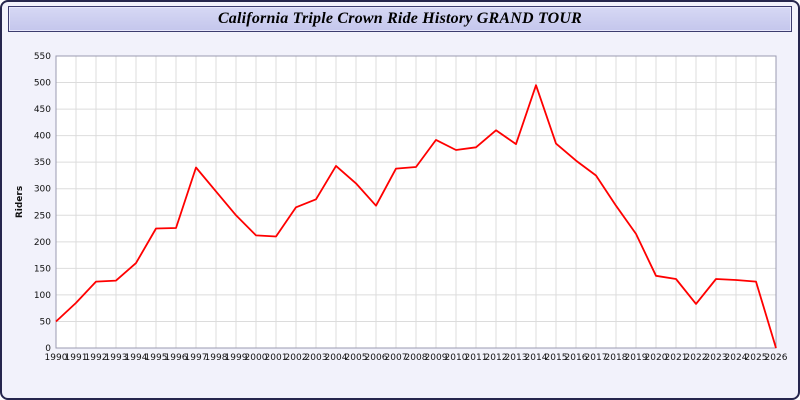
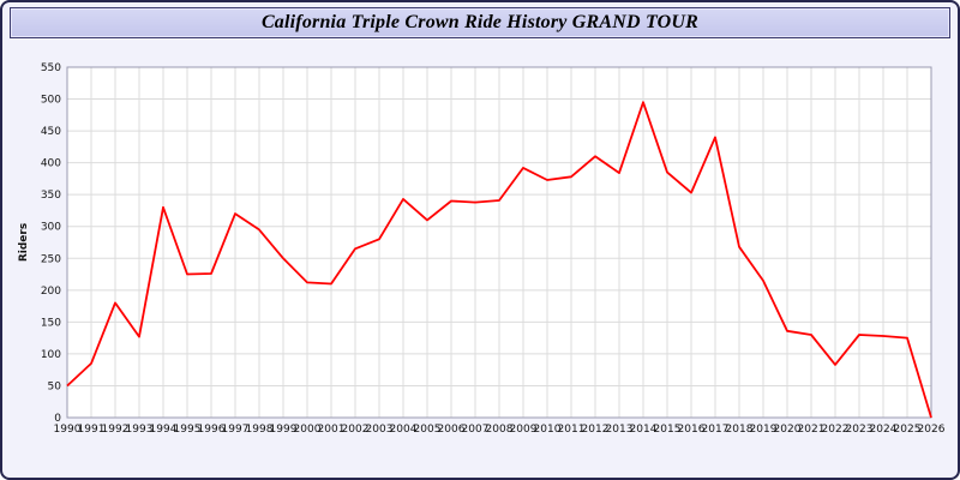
1992: 120 -> 180
1994: 160 -> 330
1997: 340 -> 320
2006: 270 -> 340
2017: 320 -> 440
